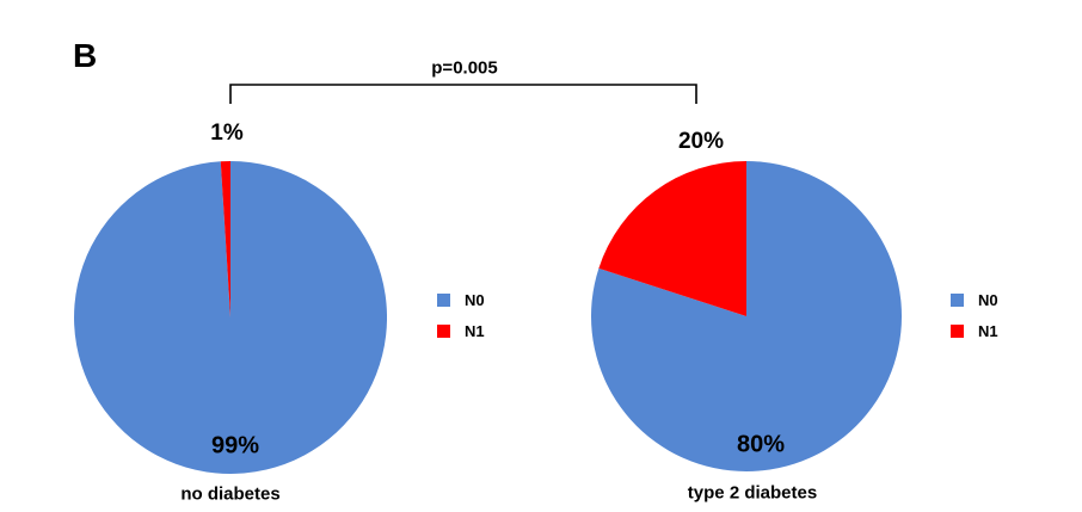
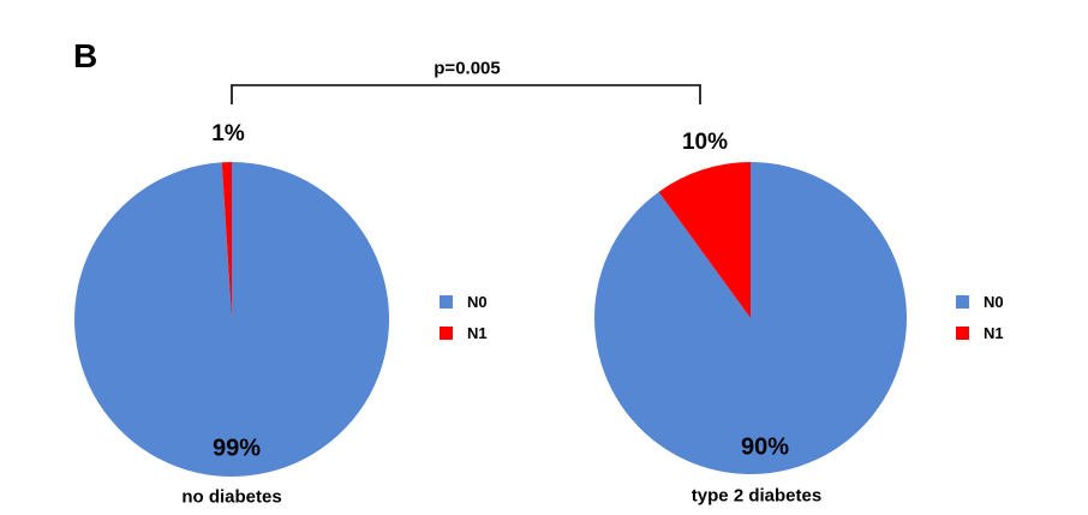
type 2 diabetes/N0: 80% -> 90%
type 2 diabetes/N1: 20% -> 10%
